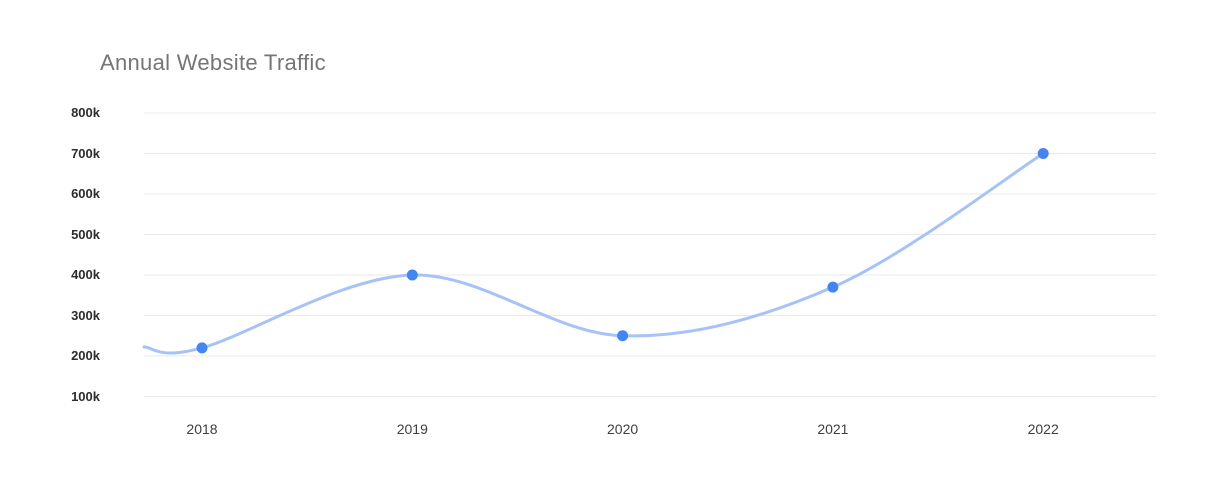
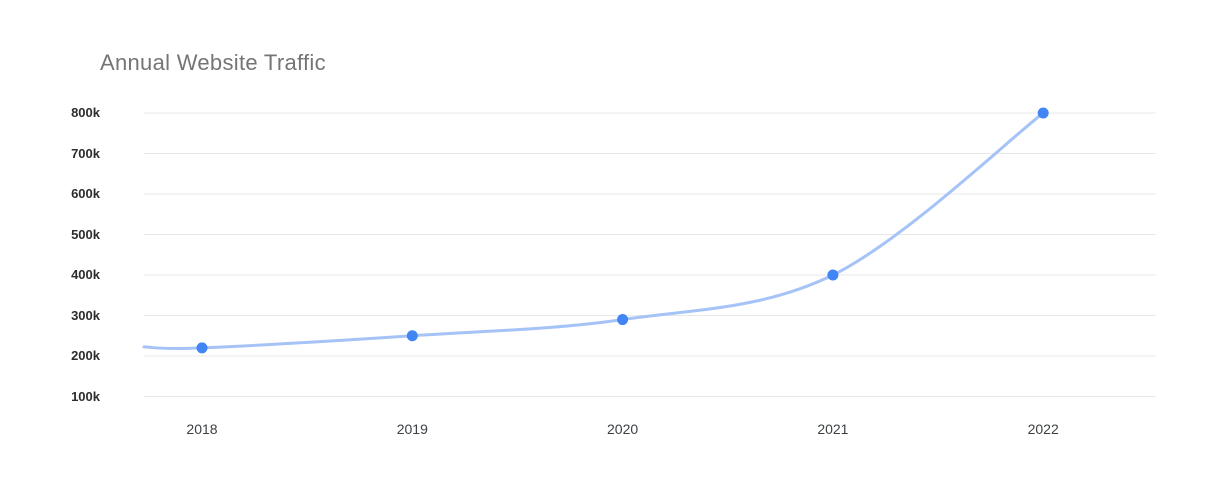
2019: 400k -> 250k
2020: 250k -> 290k
2021: 370k -> 400k
2022: 700k -> 800k
